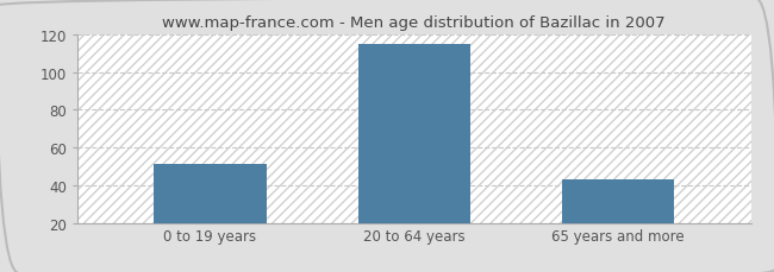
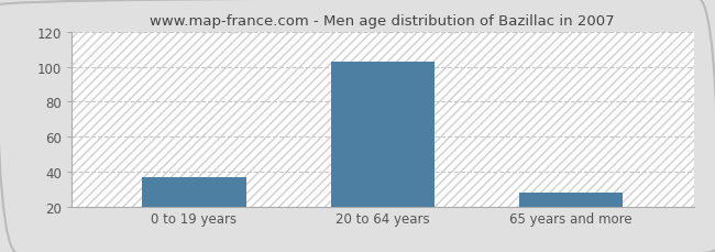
0 to 19 years: 51 -> 37
20 to 64 years: 115 -> 103
65 years and more: 43 -> 28
